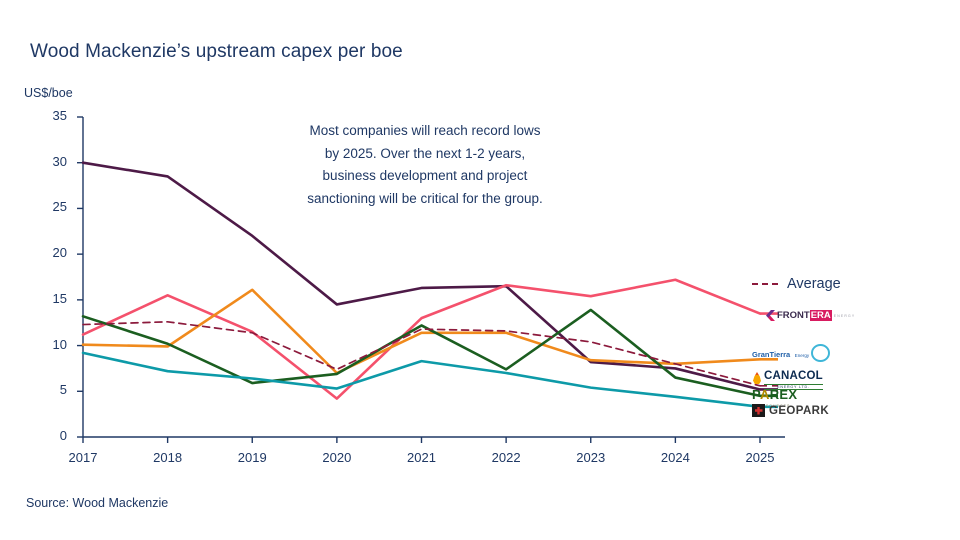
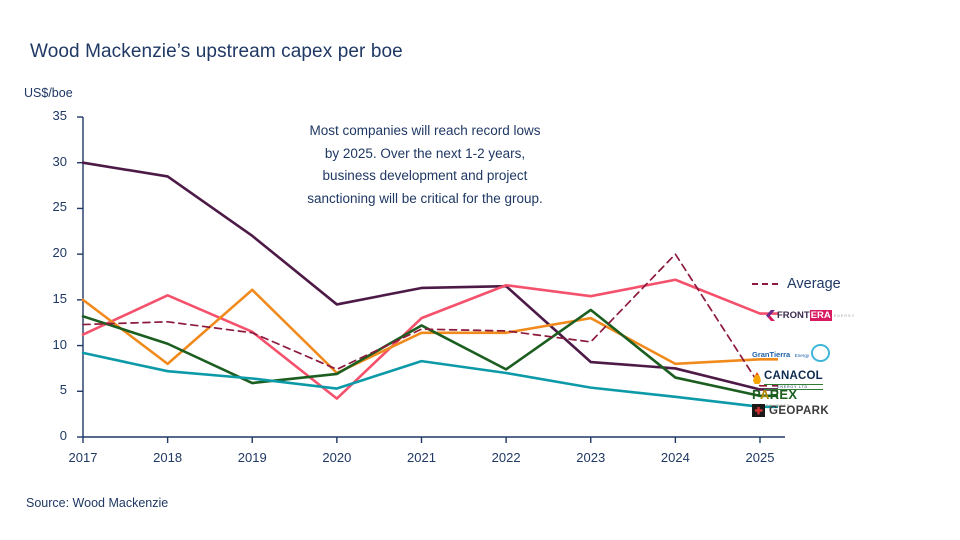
GranTierra/2017: 10 -> 15
GranTierra/2018: 10 -> 8
GranTierra/2023: 8 -> 13
Average/2024: 8 -> 20
